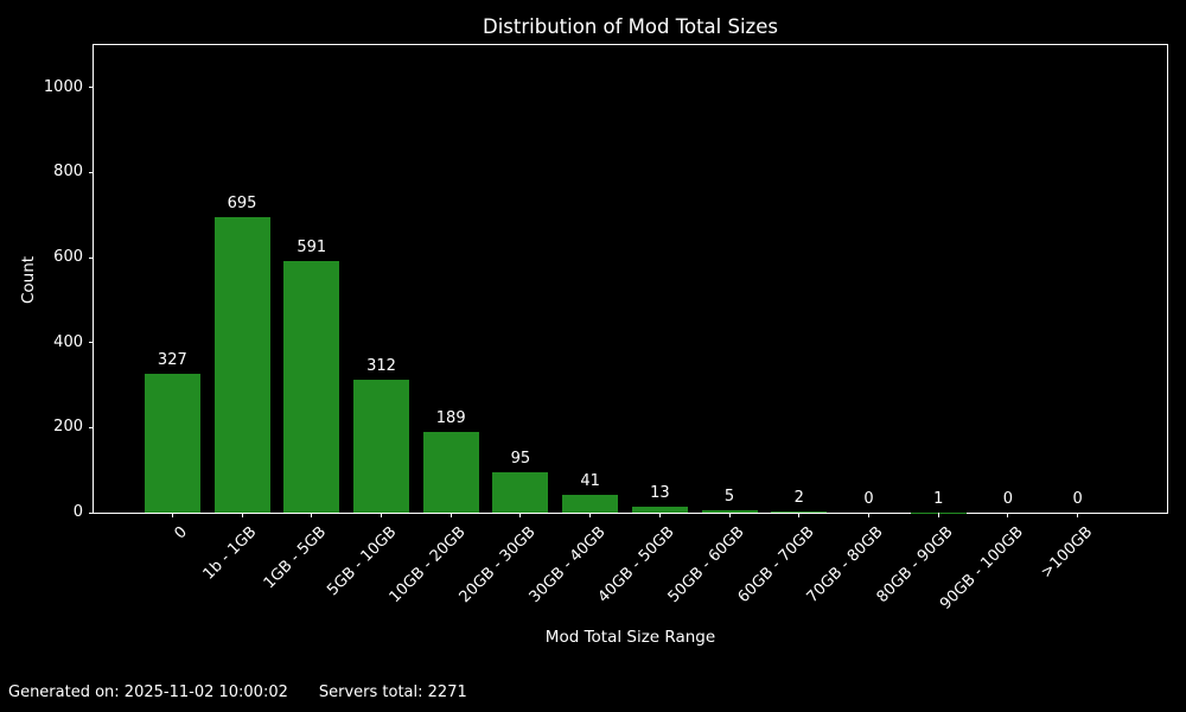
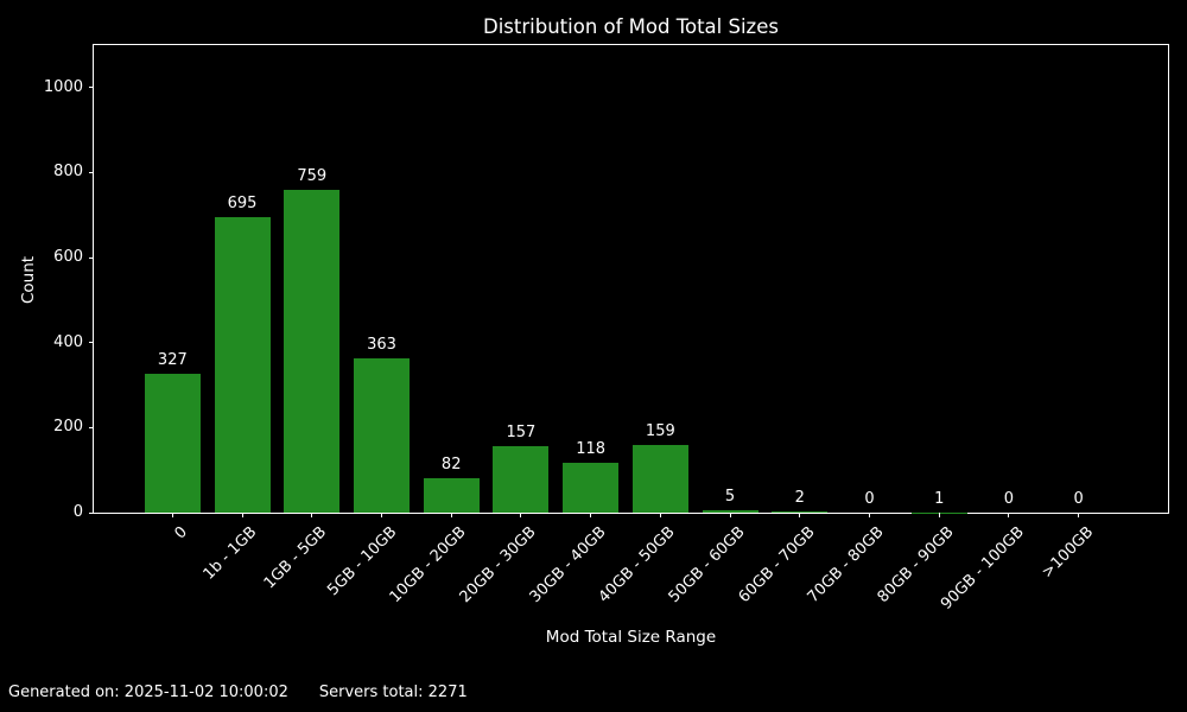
1GB - 5GB: 591 -> 759
5GB - 10GB: 312 -> 363
10GB - 20GB: 189 -> 82
20GB - 30GB: 95 -> 157
30GB - 40GB: 41 -> 118
40GB - 50GB: 13 -> 159
